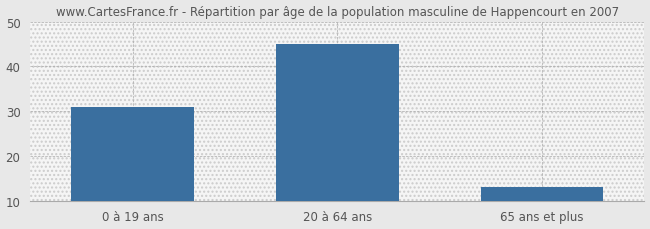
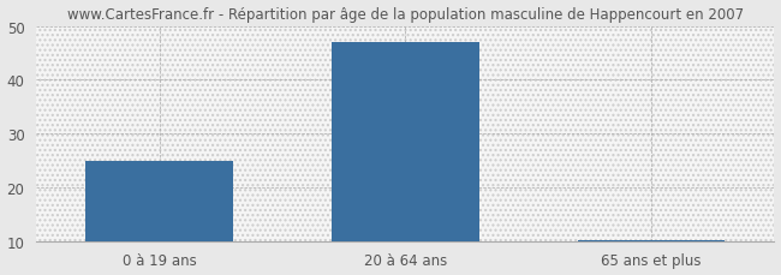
0 à 19 ans: 31.0 -> 25.0
20 à 64 ans: 45.0 -> 47.0
65 ans et plus: 13.0 -> 10.2
